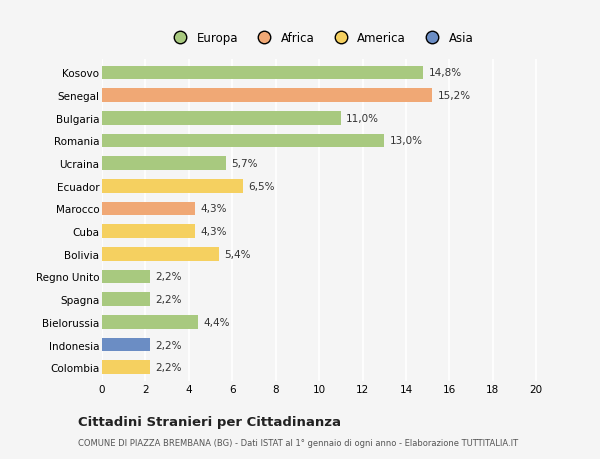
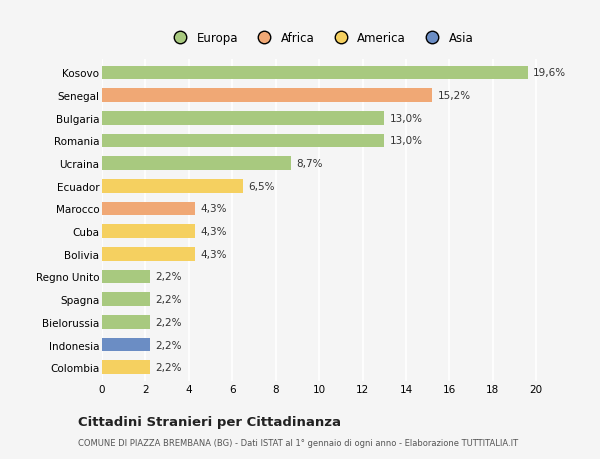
Kosovo: 14,8% -> 19,6%
Bulgaria: 11,0% -> 13,0%
Ucraina: 5,7% -> 8,7%
Bolivia: 5,4% -> 4,3%
Bielorussia: 4,4% -> 2,2%
